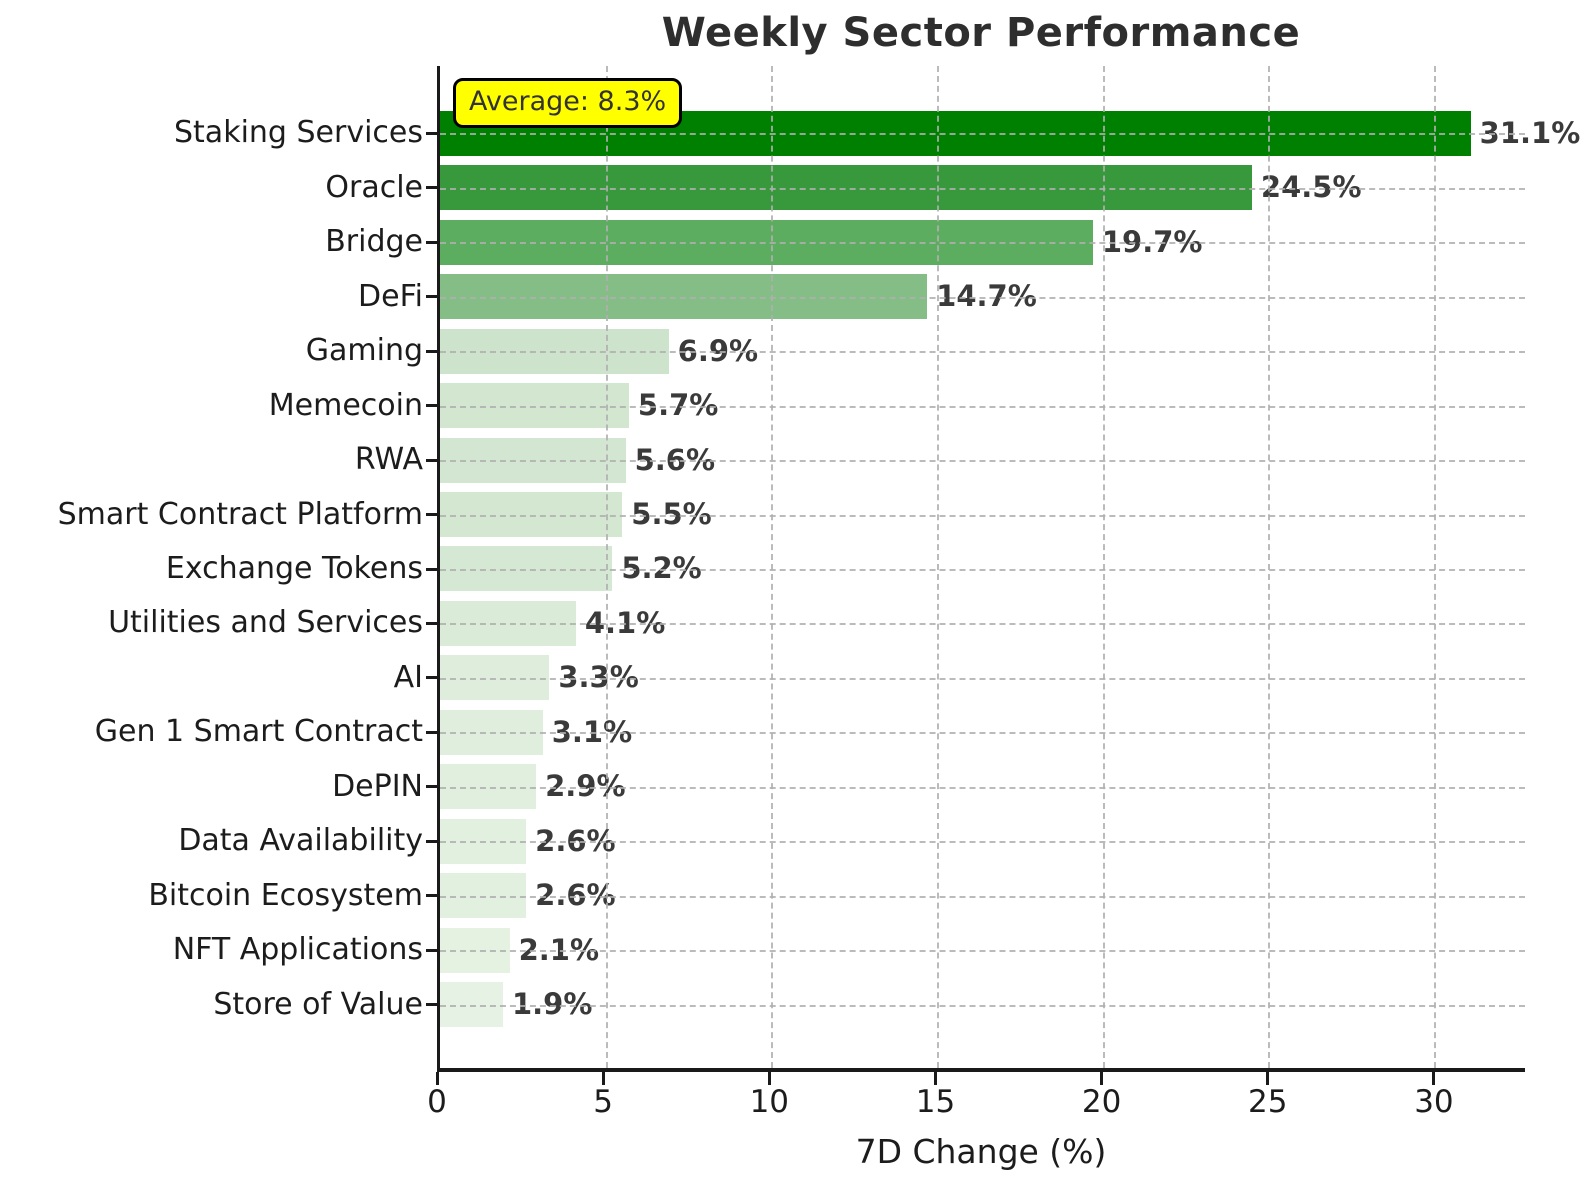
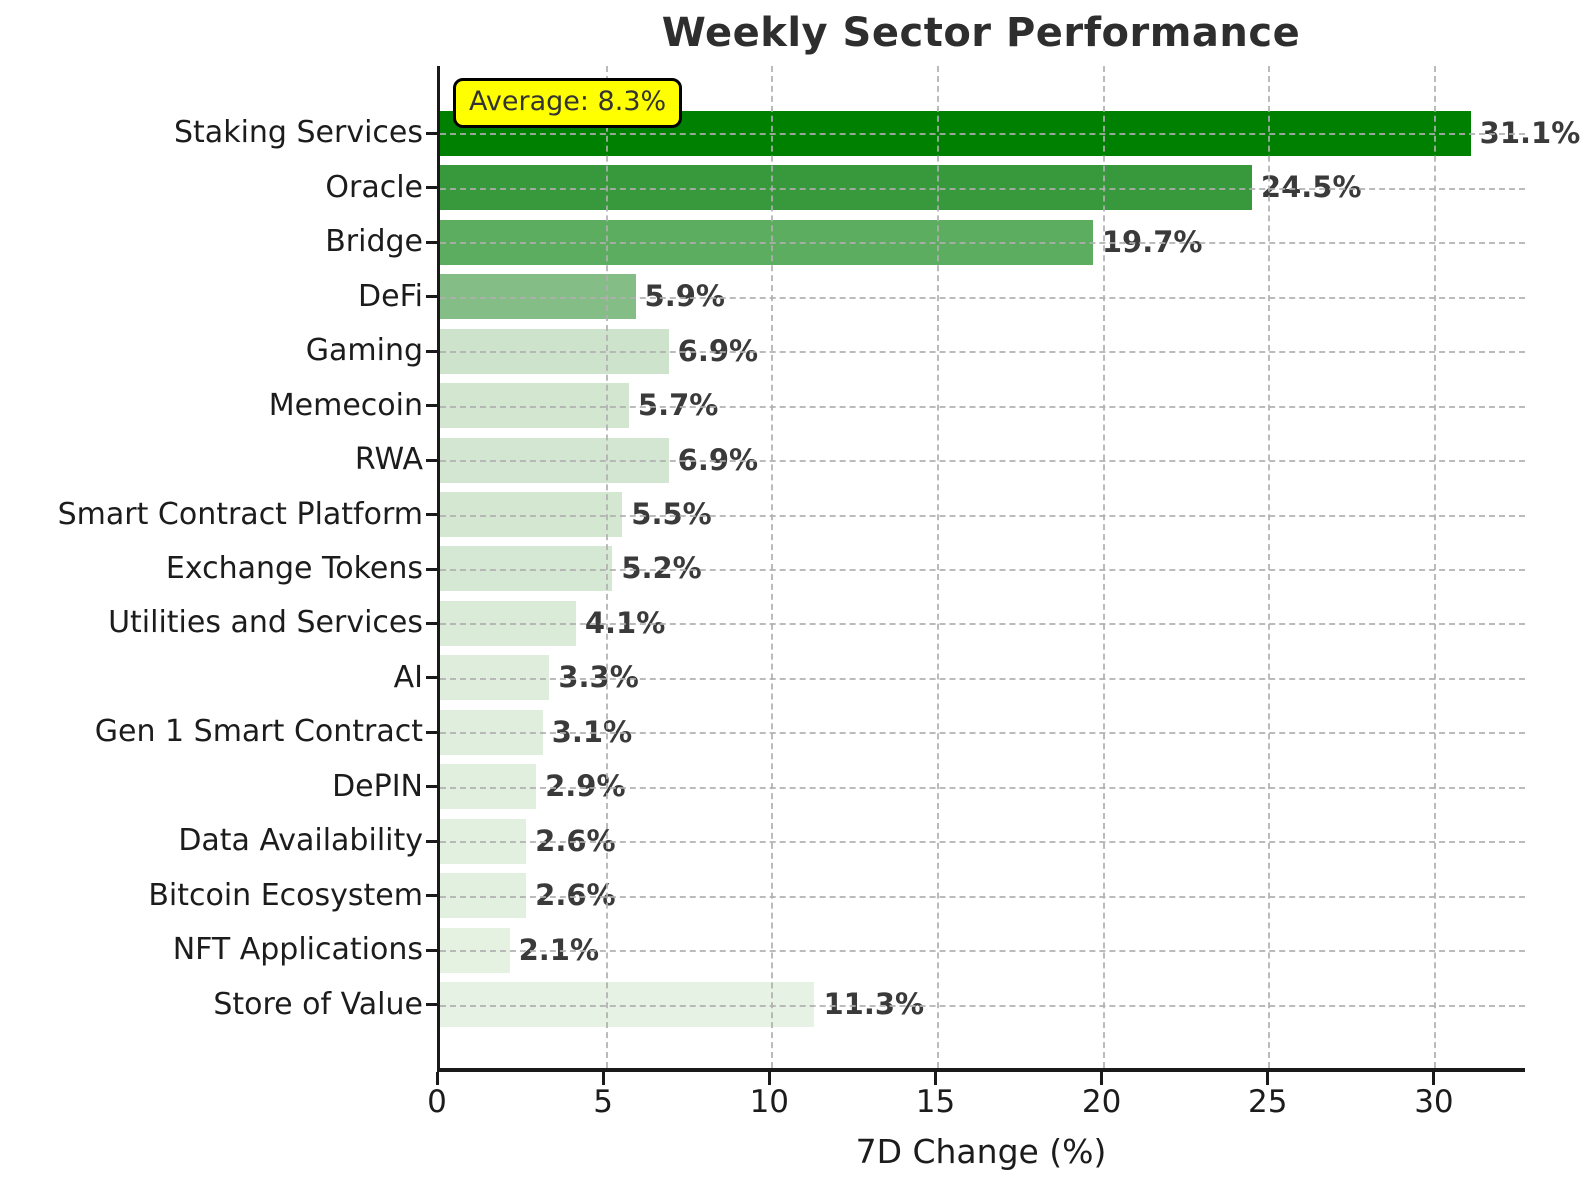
DeFi: 14.7% -> 5.9%
RWA: 5.6% -> 6.9%
Store of Value: 1.9% -> 11.3%
